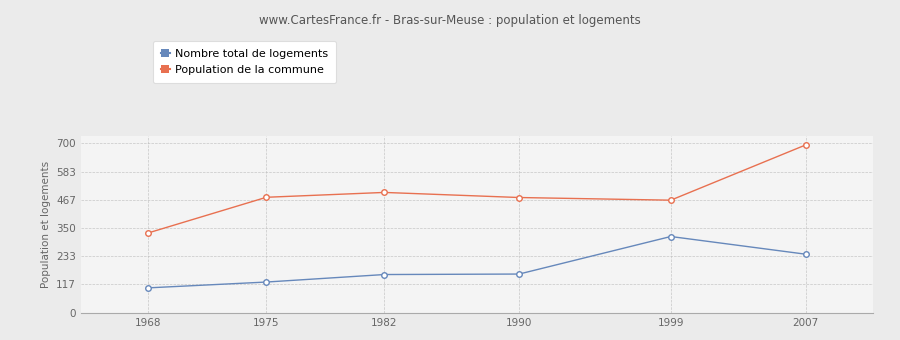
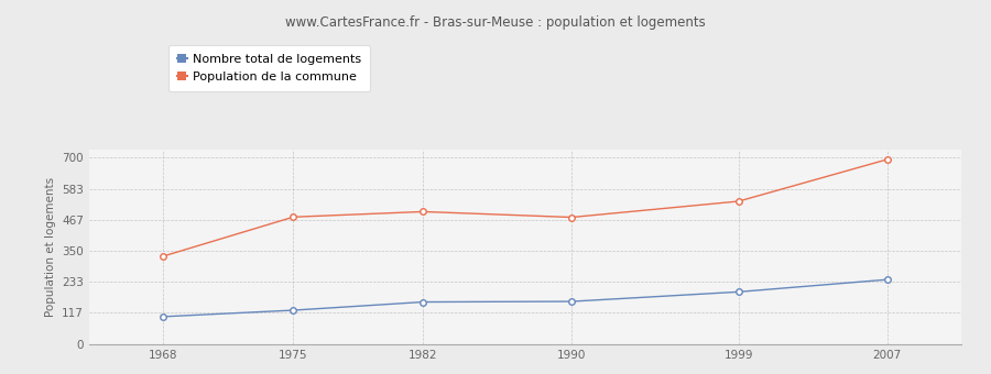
Nombre total de logements/1999: 315 -> 196
Population de la commune/1999: 465 -> 536
